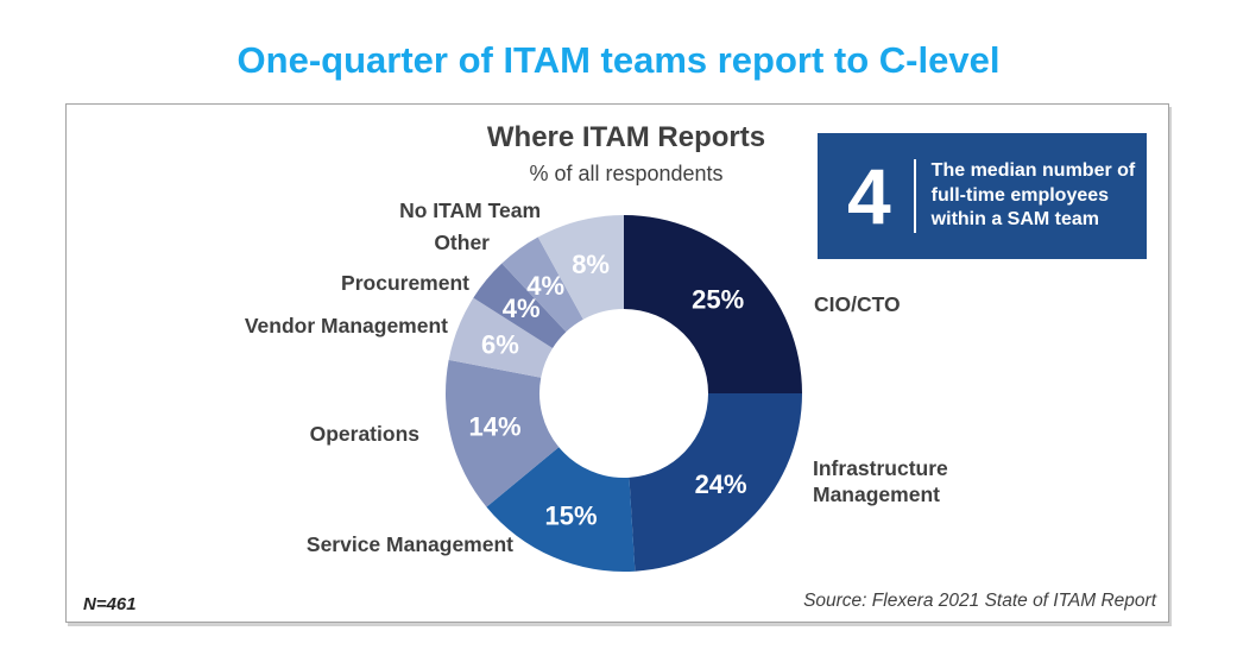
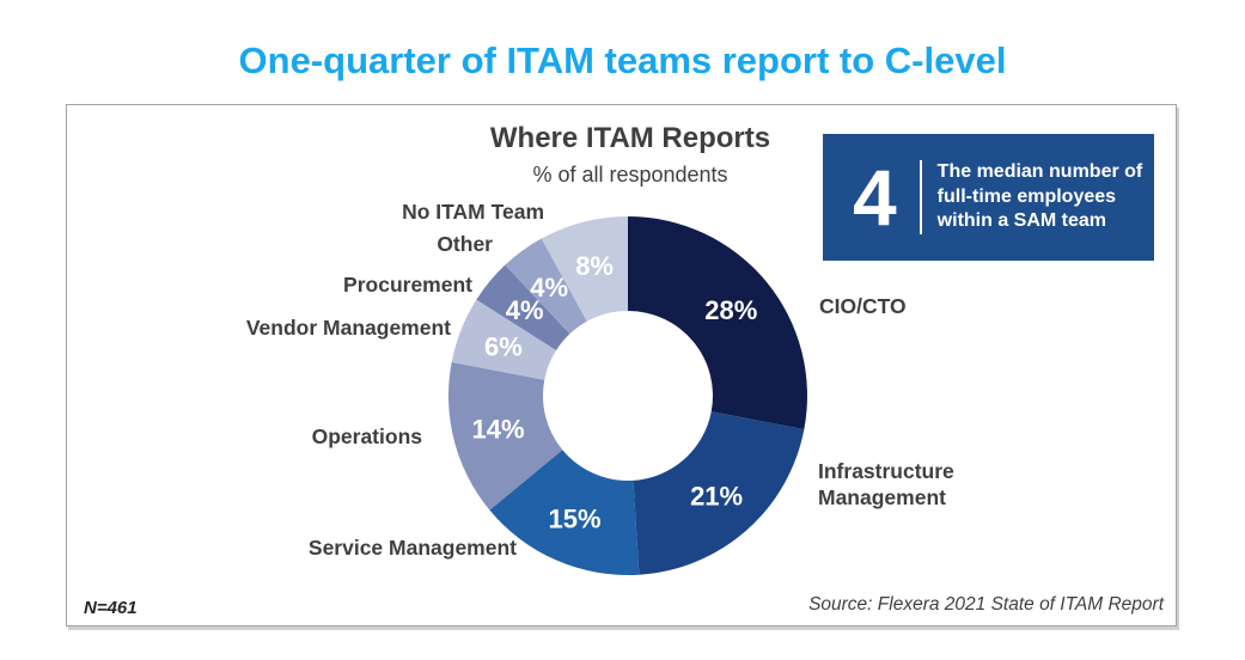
CIO/CTO: 25% -> 28%
Infrastructure Management: 24% -> 21%
